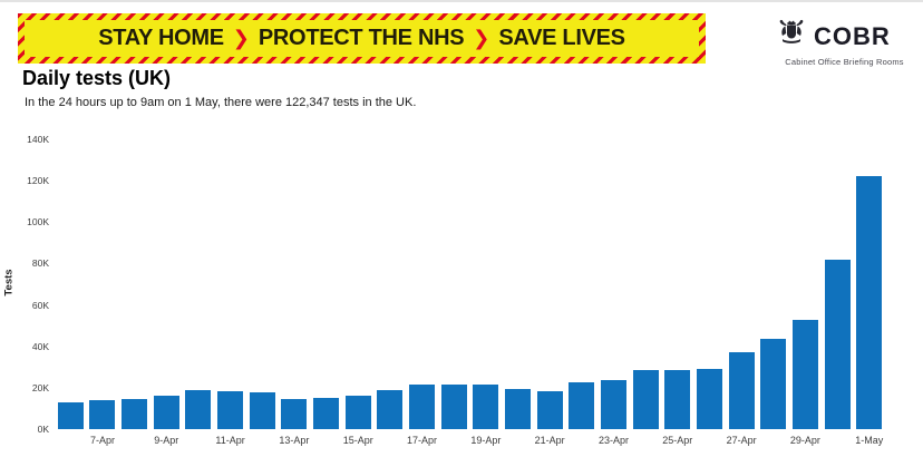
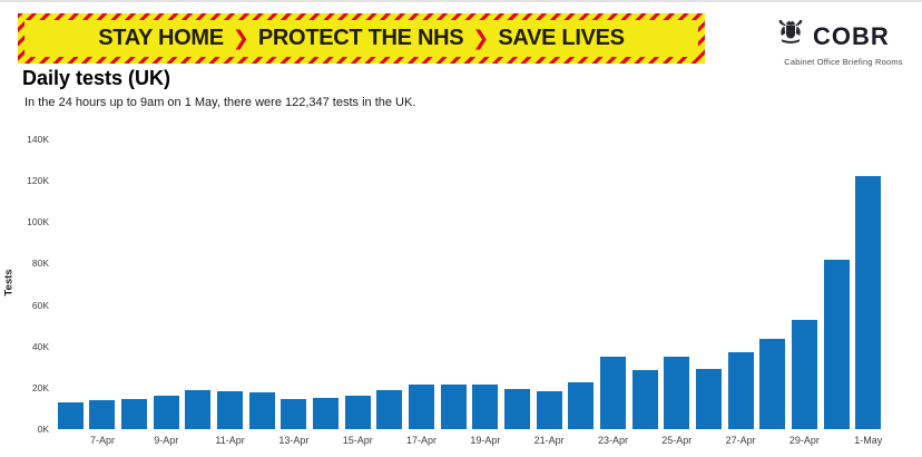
23-Apr: 24K -> 35K
25-Apr: 29K -> 35K
